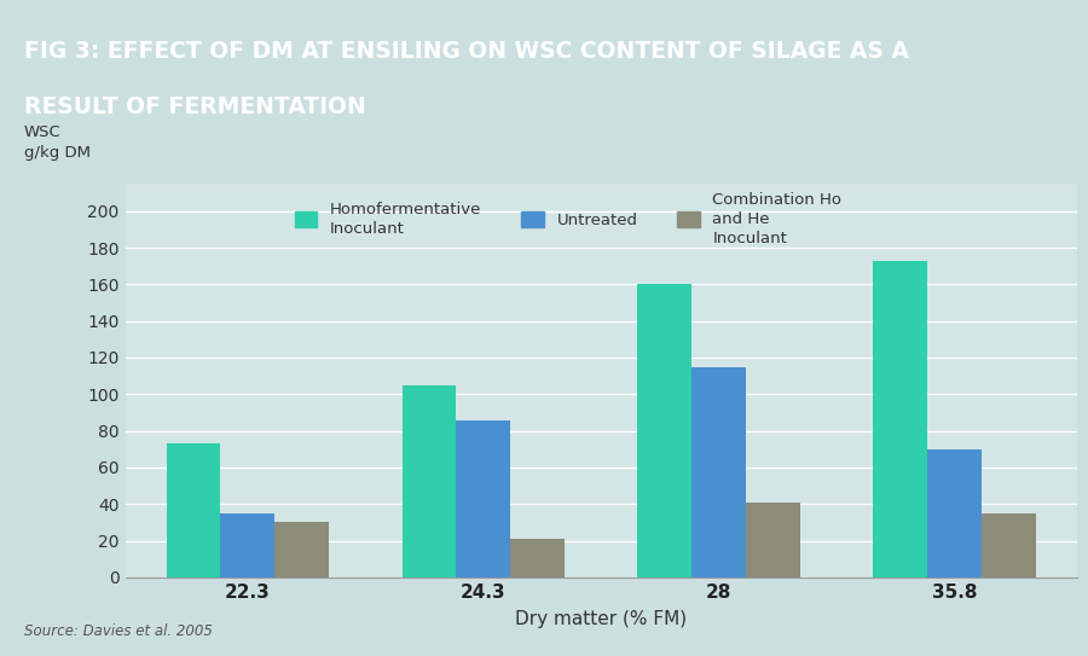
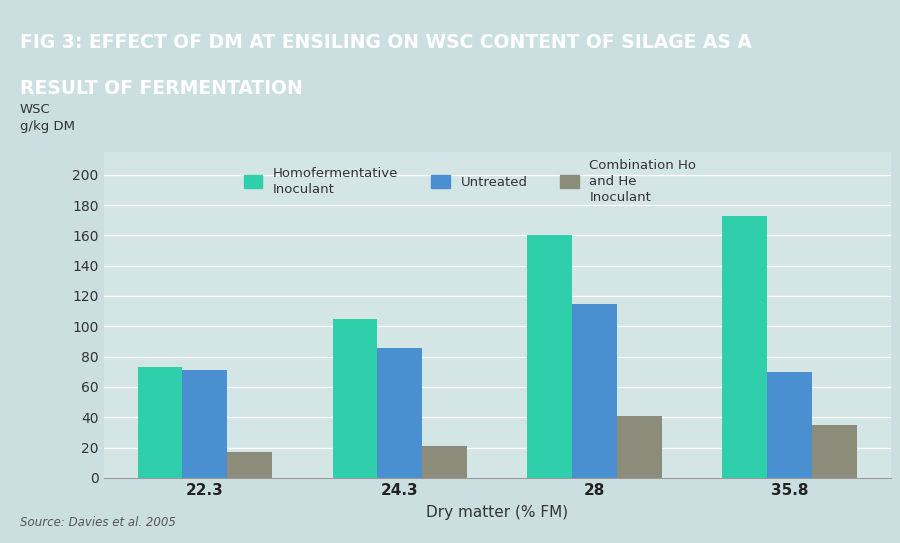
Untreated/22.3: 35 -> 71
Combination Ho and He Inoculant/22.3: 30 -> 17
